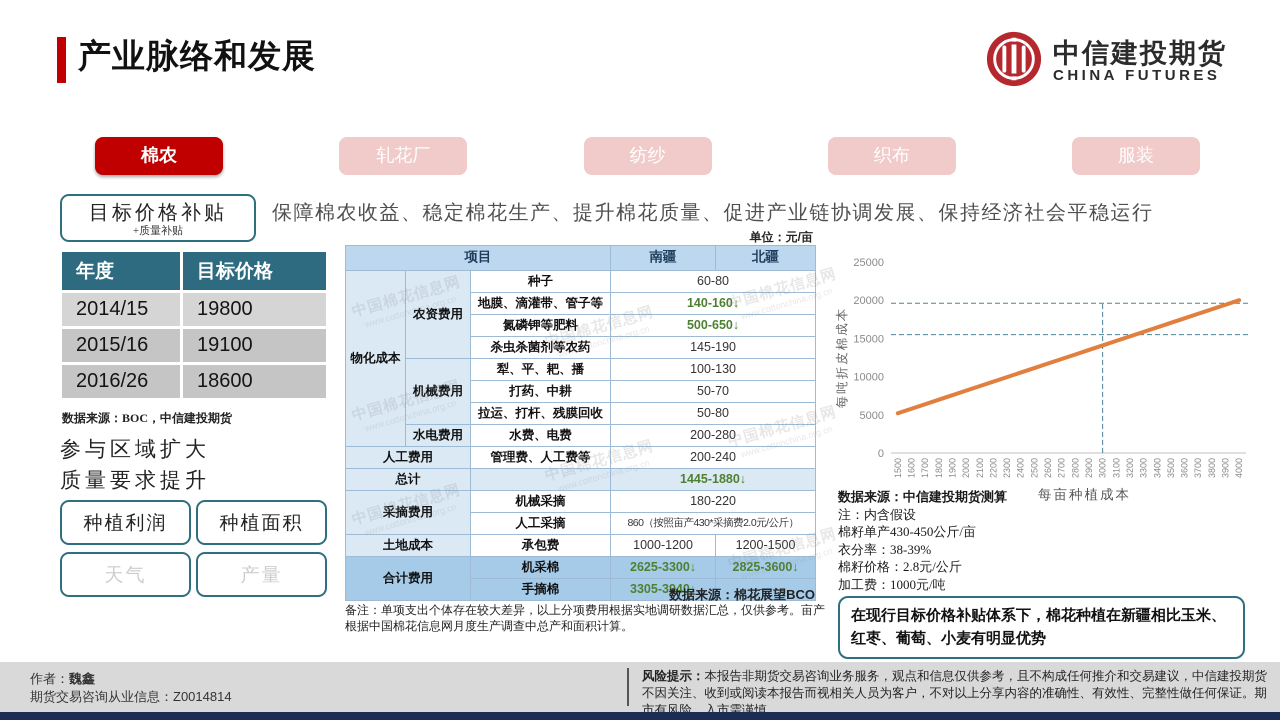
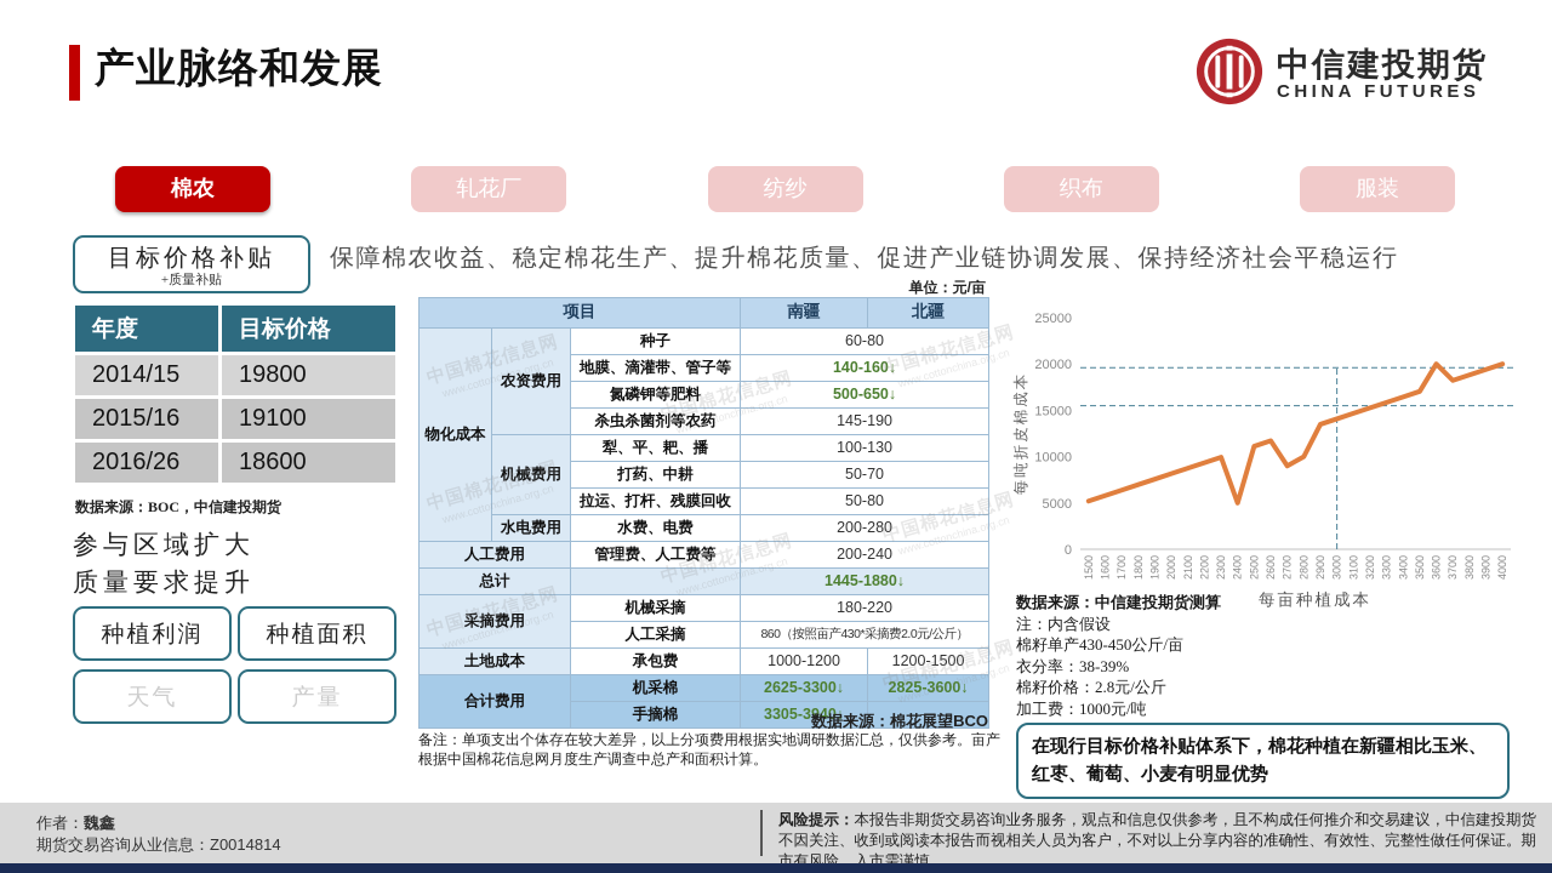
2400: 11000 -> 5000
2700: 12000 -> 9000
2800: 13000 -> 10000
3600: 18000 -> 20000
